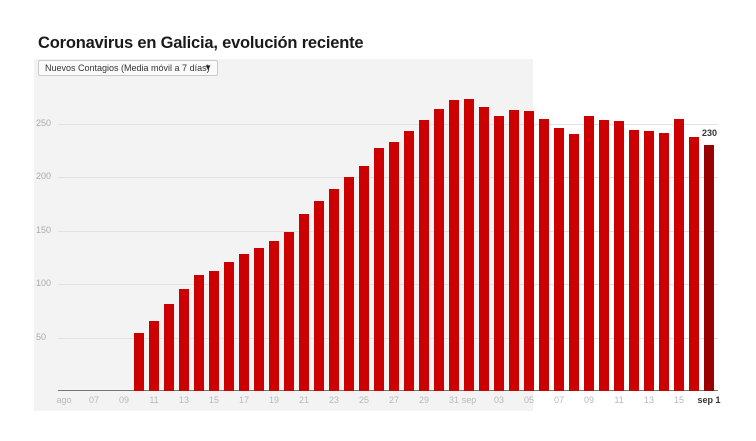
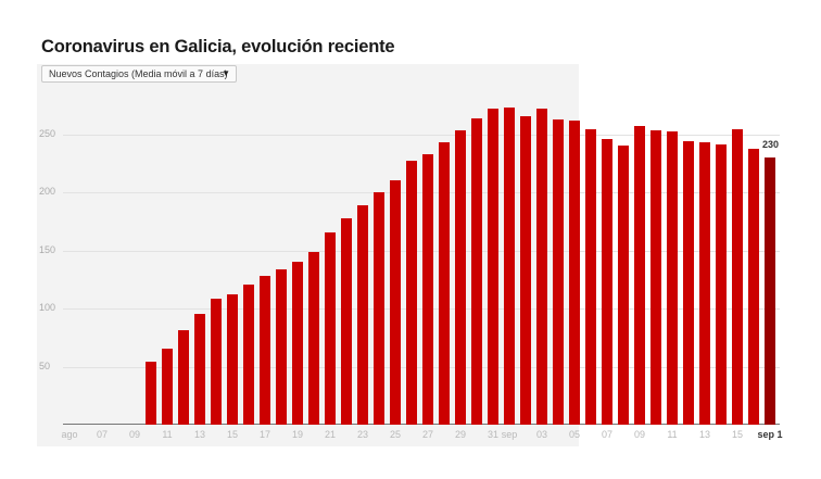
sep 03: 257 -> 272
